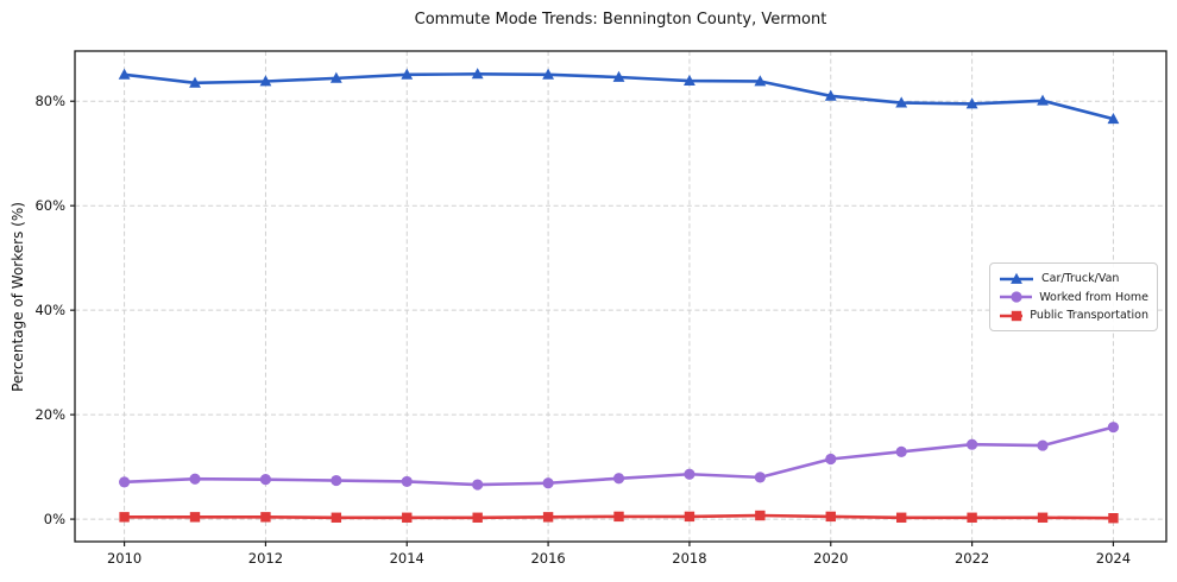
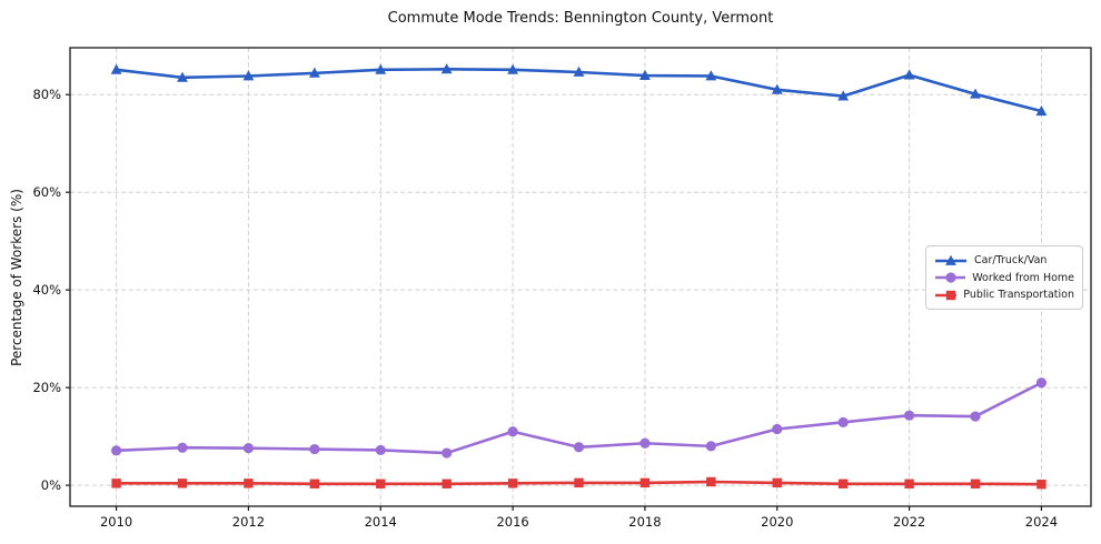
Worked from Home/2016: 7% -> 11%
Car/Truck/Van/2022: 80% -> 84%
Worked from Home/2024: 18% -> 21%
